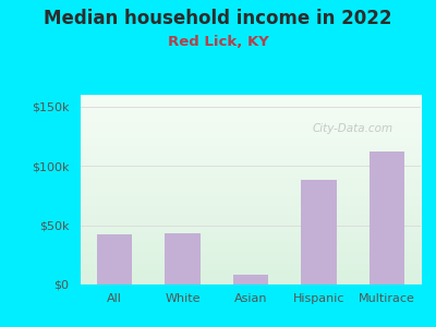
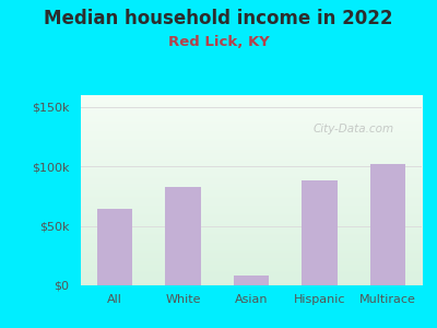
All: $42k -> $64k
White: $43k -> $83k
Multirace: $112k -> $102k
